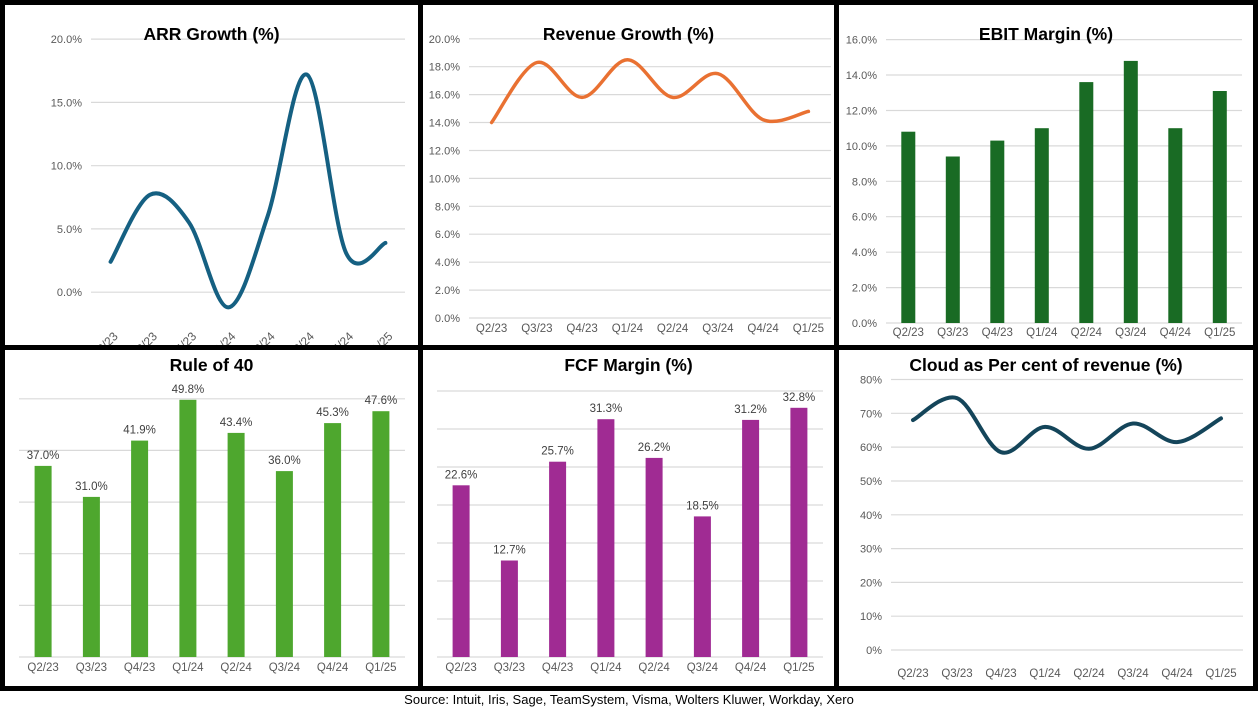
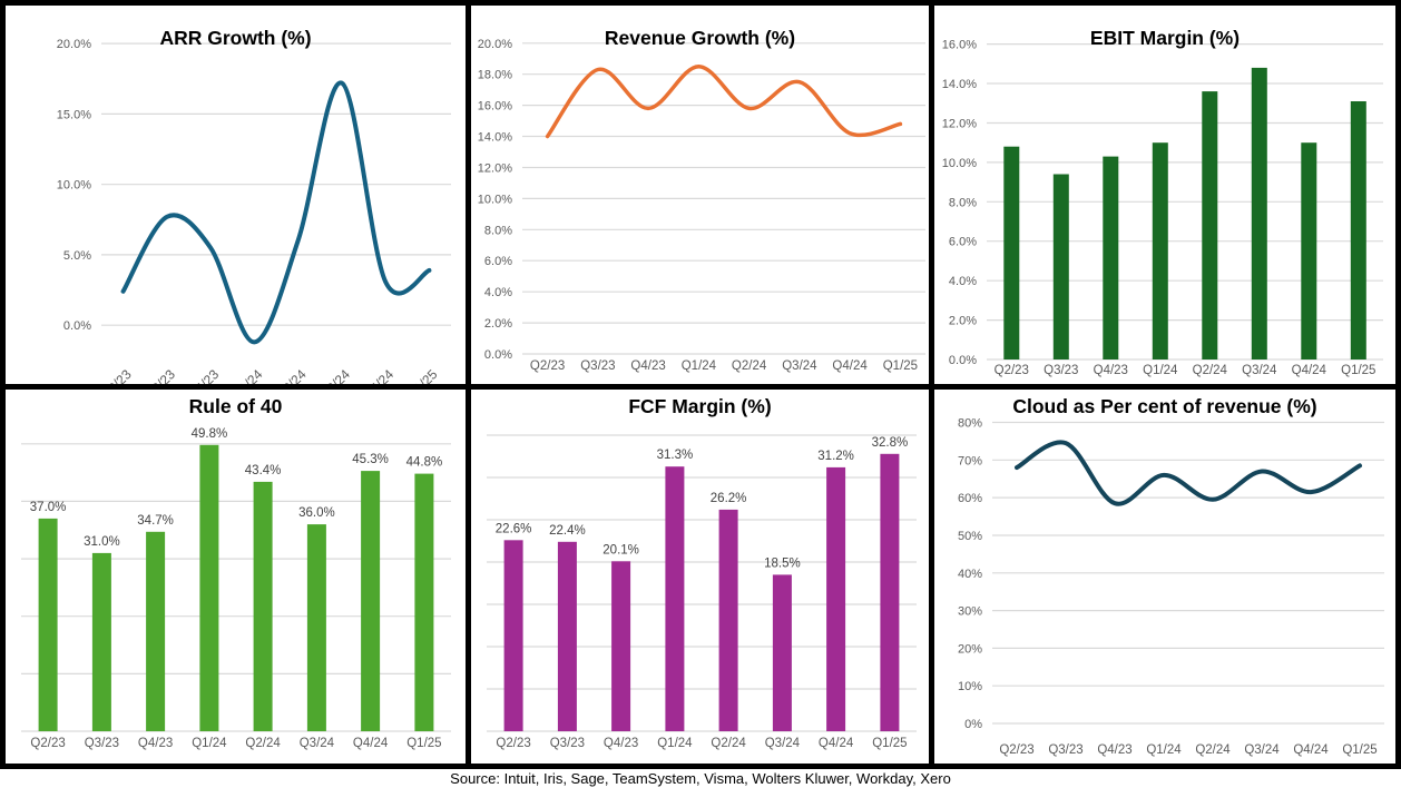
Rule of 40/Q4/23: 41.9% -> 34.7%
Rule of 40/Q1/25: 47.6% -> 44.8%
FCF Margin (%)/Q3/23: 12.7% -> 22.4%
FCF Margin (%)/Q4/23: 25.7% -> 20.1%
